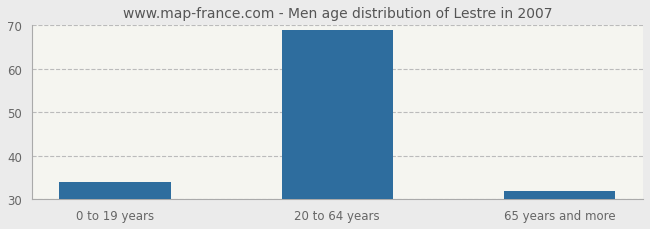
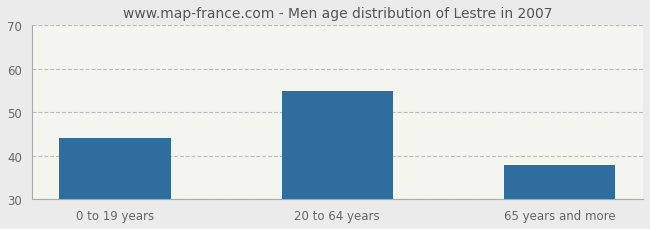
0 to 19 years: 34 -> 44
20 to 64 years: 69 -> 55
65 years and more: 32 -> 38
